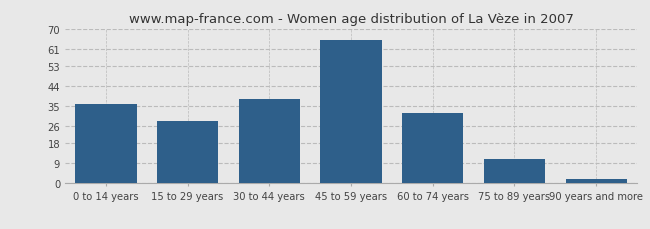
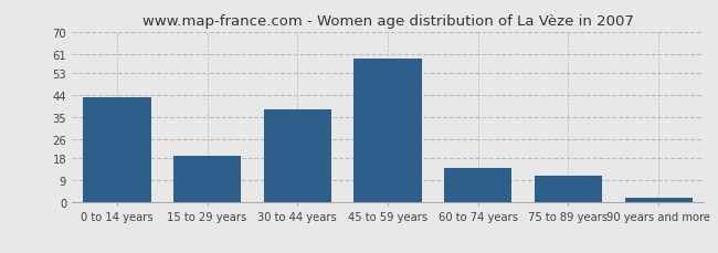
0 to 14 years: 36 -> 43
15 to 29 years: 28 -> 19
45 to 59 years: 65 -> 59
60 to 74 years: 32 -> 14
